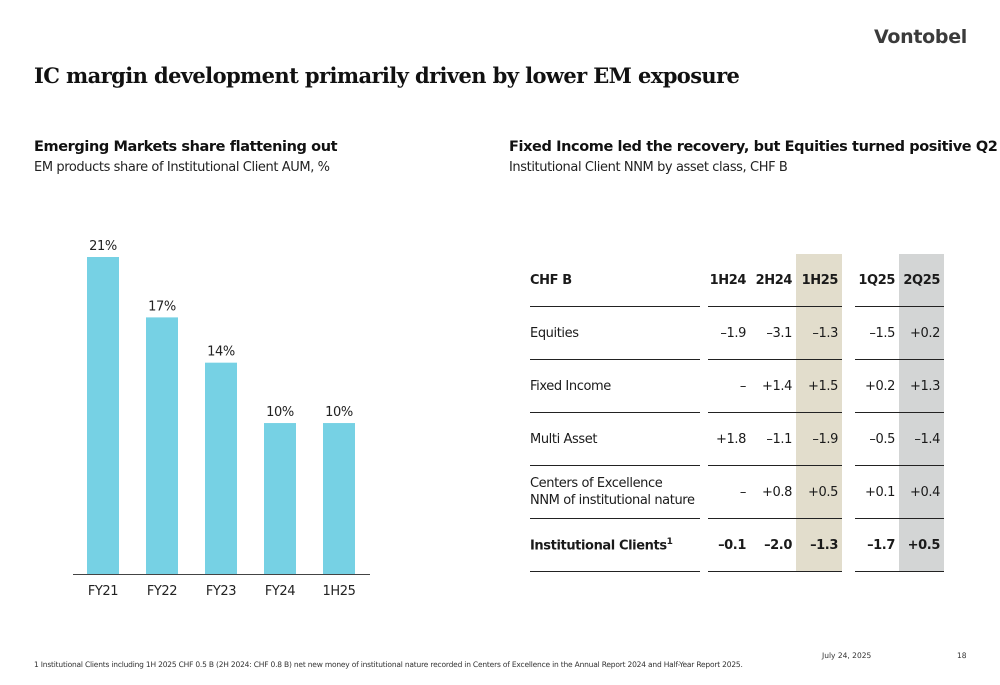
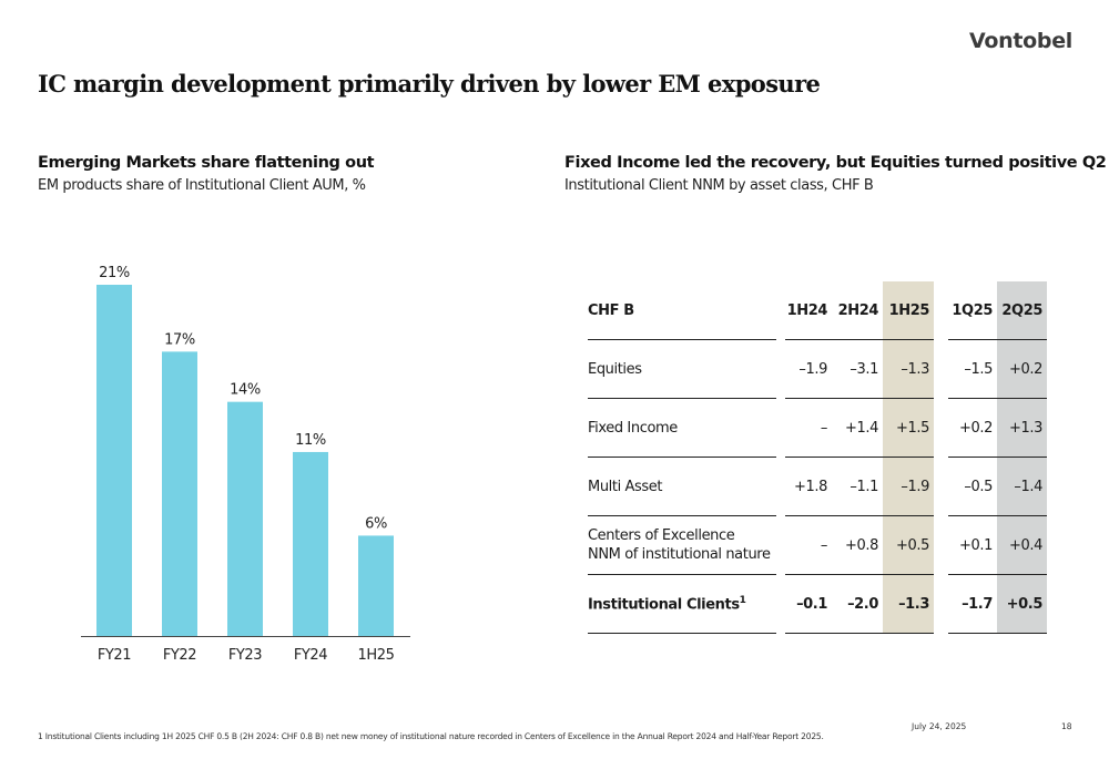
FY24: 10% -> 11%
1H25: 10% -> 6%
